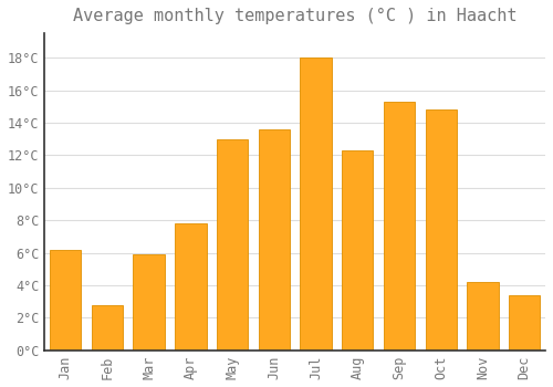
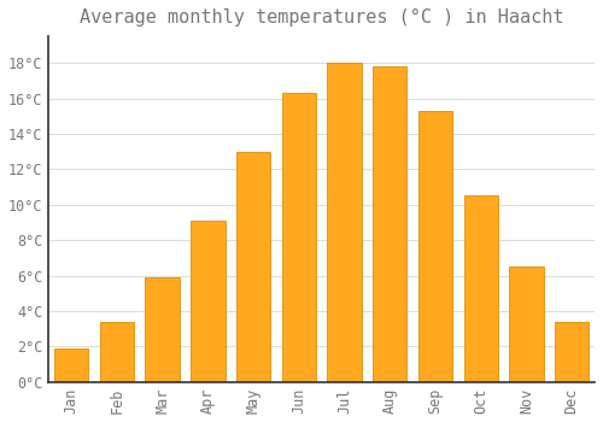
Jan: 6.2°C -> 1.9°C
Feb: 2.8°C -> 3.4°C
Apr: 7.8°C -> 9.1°C
Jun: 13.6°C -> 16.3°C
Aug: 12.3°C -> 17.8°C
Oct: 14.8°C -> 10.5°C
Nov: 4.2°C -> 6.5°C
